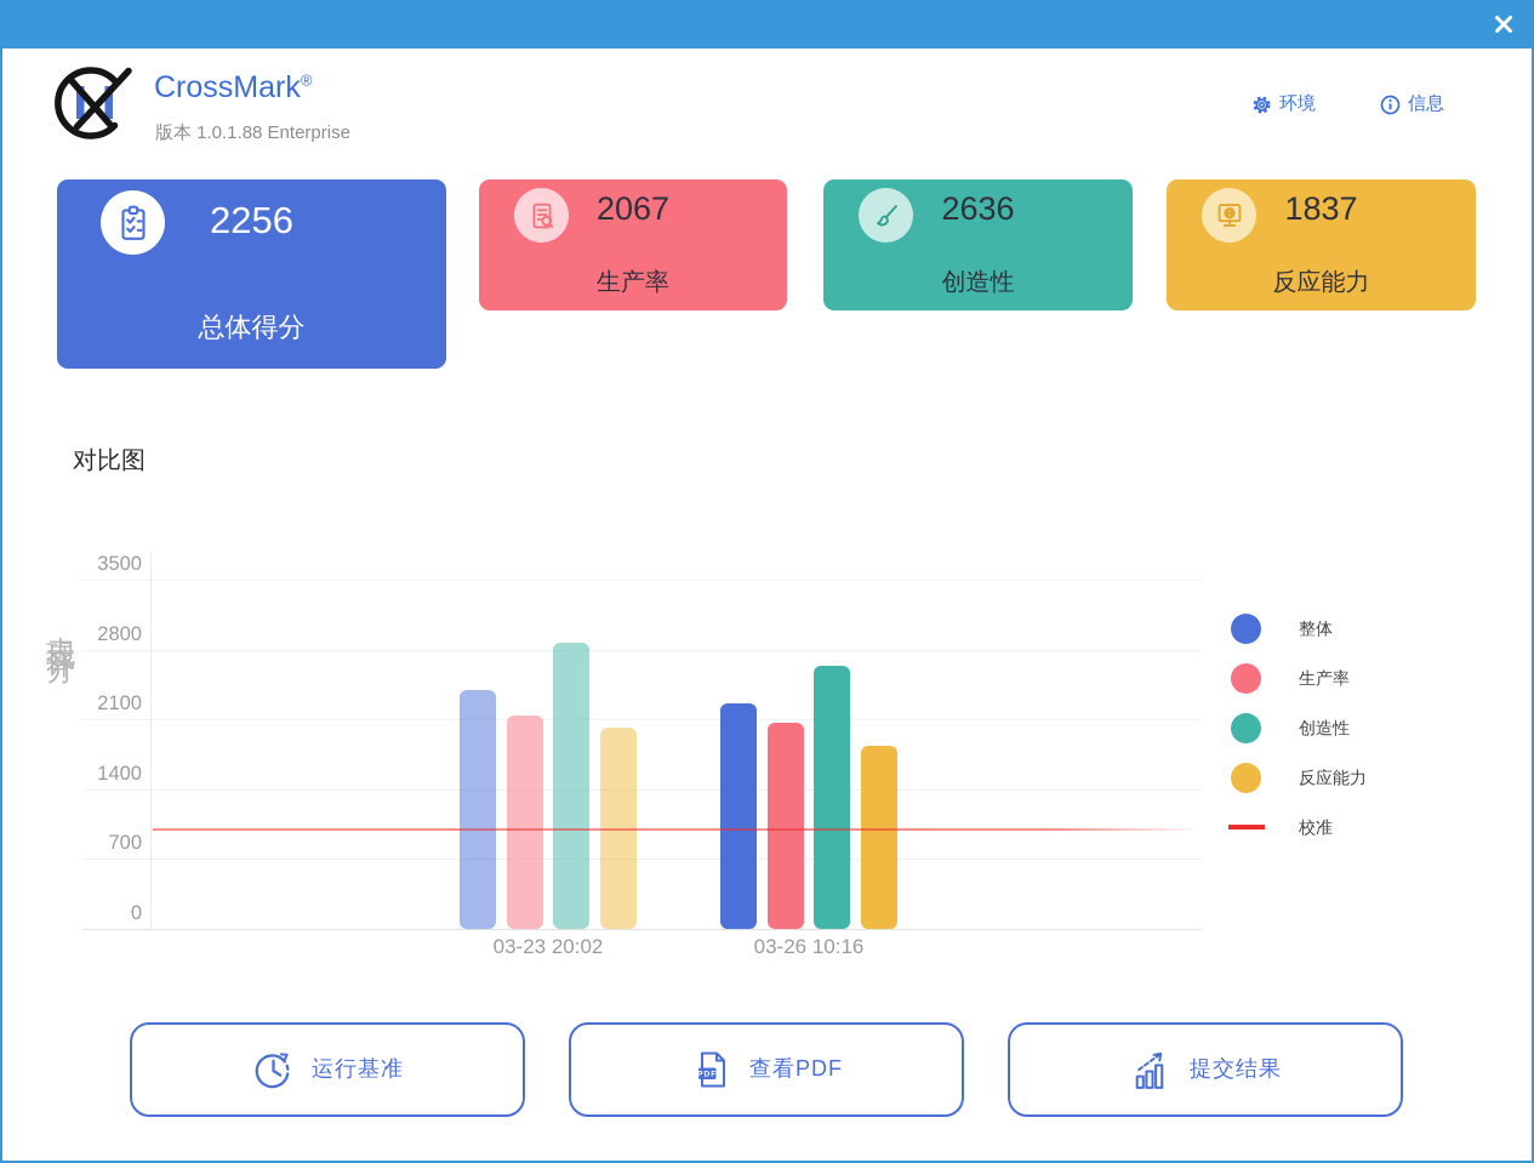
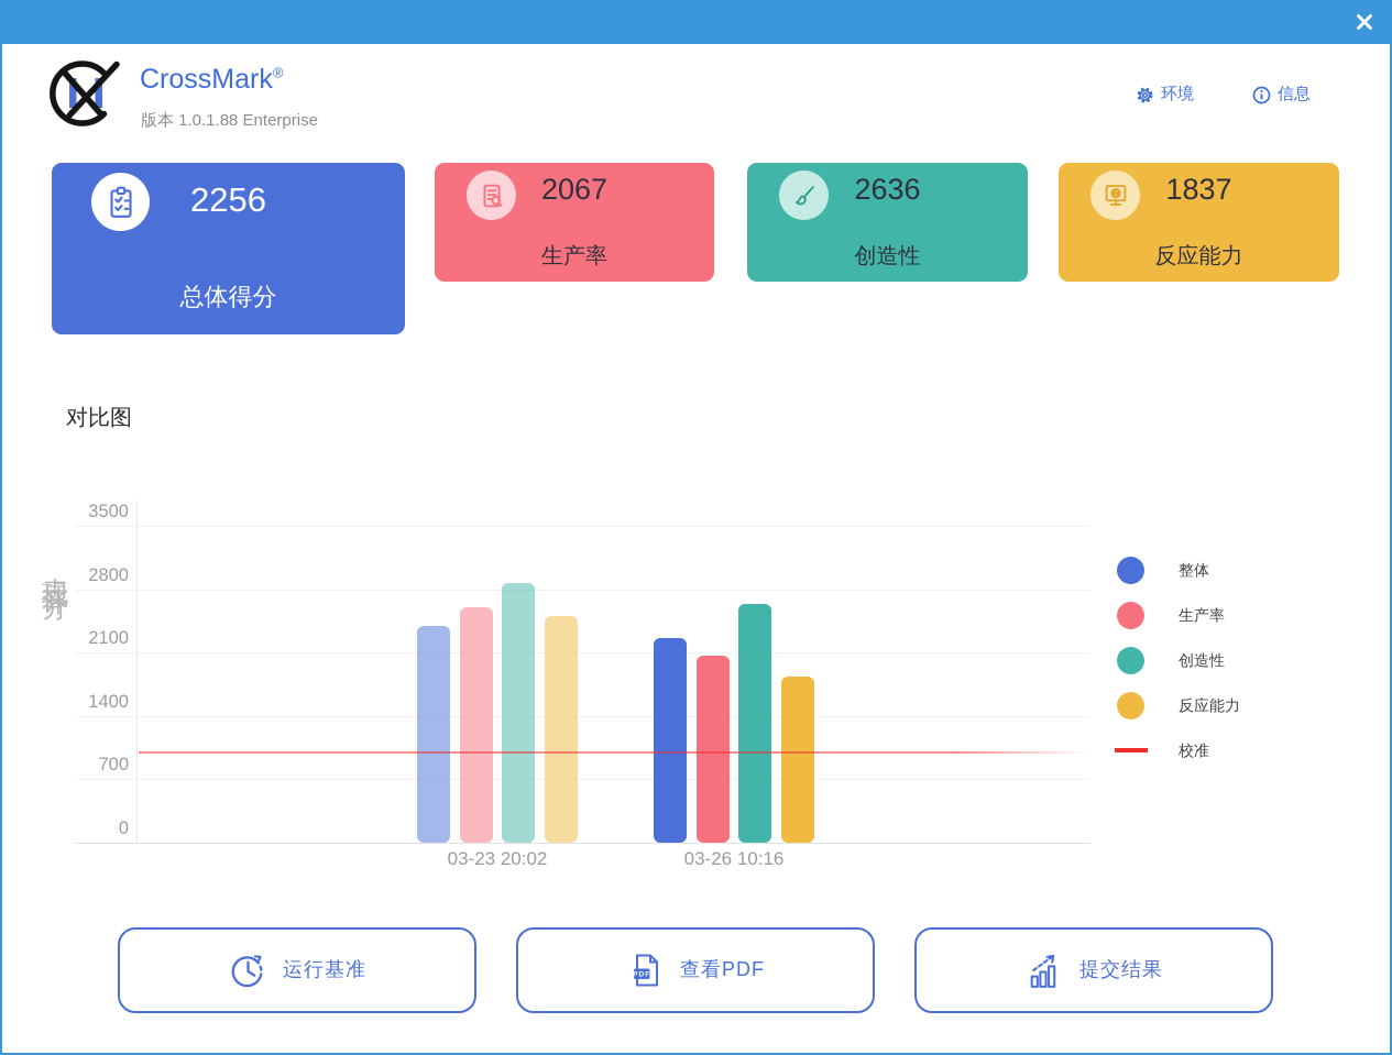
生产率/03-23 20:02: 2100 -> 2600
反应能力/03-23 20:02: 2000 -> 2500
